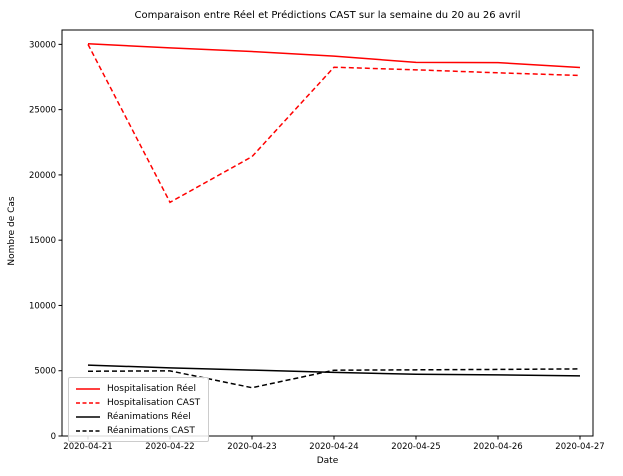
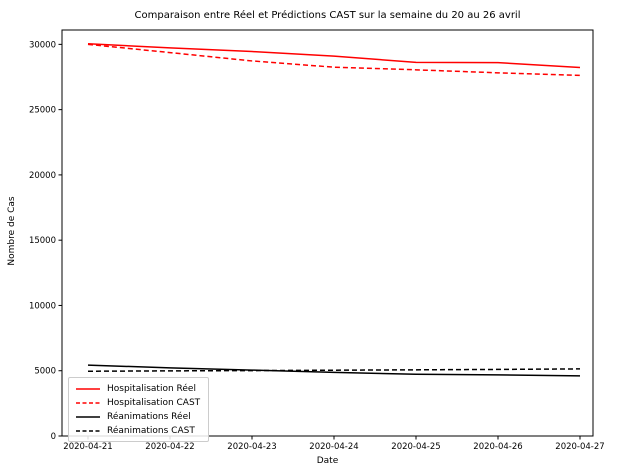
Hospitalisation CAST/2020-04-22: 17900 -> 29400
Hospitalisation CAST/2020-04-23: 21400 -> 28700
Réanimations CAST/2020-04-23: 3700 -> 5000
